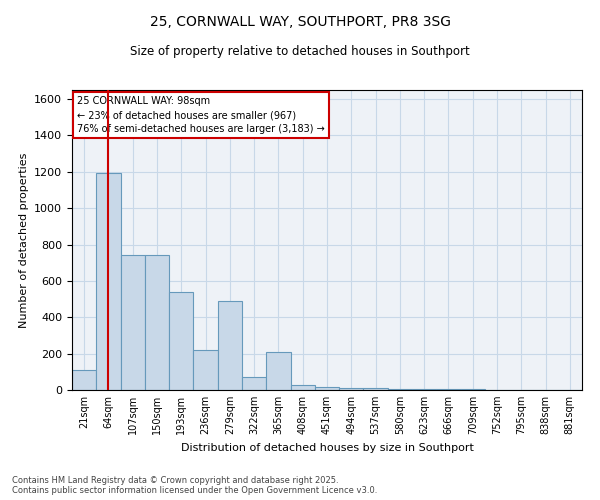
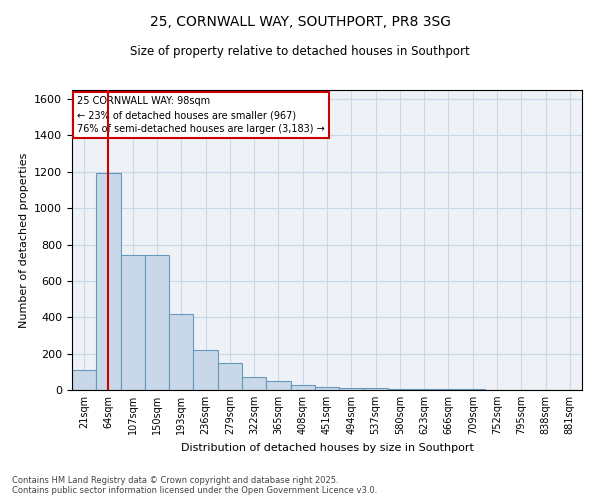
193sqm: 540 -> 420
279sqm: 490 -> 150
365sqm: 210 -> 50
